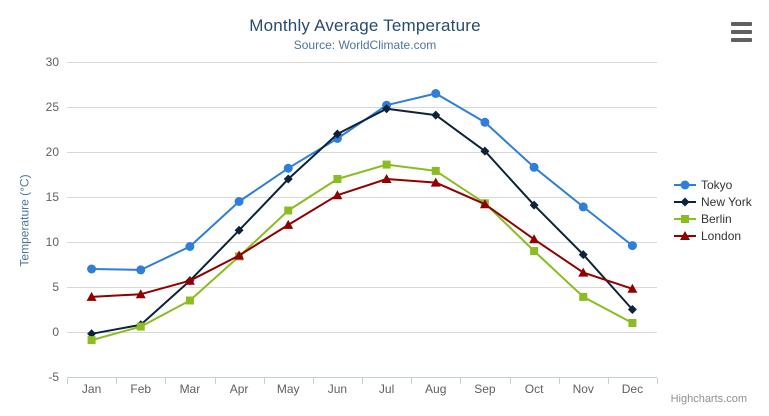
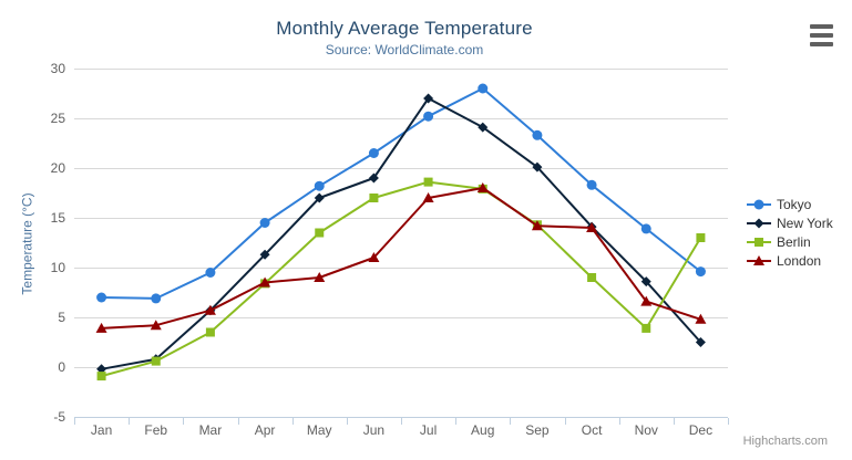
London/May: 12 -> 9
New York/Jun: 22 -> 19
London/Jun: 15 -> 11
New York/Jul: 25 -> 27
Tokyo/Aug: 26 -> 28
London/Aug: 17 -> 18
London/Oct: 10 -> 14
Berlin/Dec: 1 -> 13
